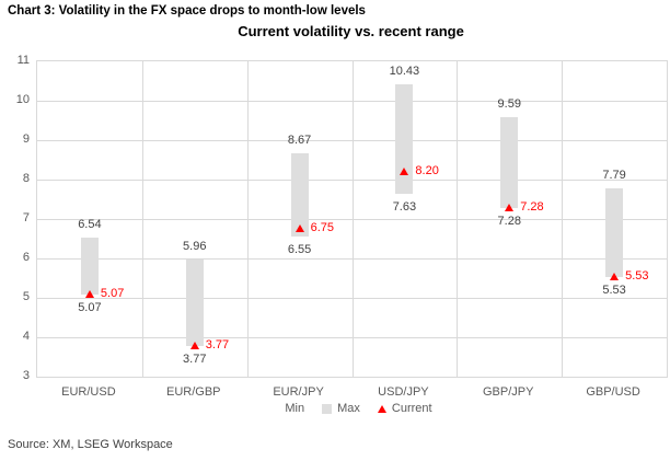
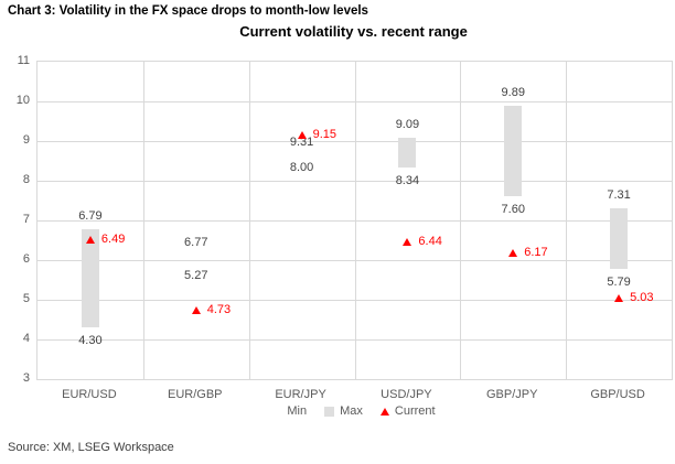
Min/EUR/USD: 5.07 -> 4.30
Max/EUR/USD: 6.54 -> 6.79
Current/EUR/USD: 5.07 -> 6.49
Min/EUR/GBP: 3.77 -> 6.77
Max/EUR/GBP: 5.96 -> 5.27
Current/EUR/GBP: 3.77 -> 4.73
Min/EUR/JPY: 6.55 -> 9.31
Max/EUR/JPY: 8.67 -> 8.00
Current/EUR/JPY: 6.75 -> 9.15
Min/USD/JPY: 7.63 -> 8.34
Max/USD/JPY: 10.43 -> 9.09
Current/USD/JPY: 8.20 -> 6.44
Min/GBP/JPY: 7.28 -> 7.60
Max/GBP/JPY: 9.59 -> 9.89
Current/GBP/JPY: 7.28 -> 6.17
Min/GBP/USD: 5.53 -> 5.79
Max/GBP/USD: 7.79 -> 7.31
Current/GBP/USD: 5.53 -> 5.03
